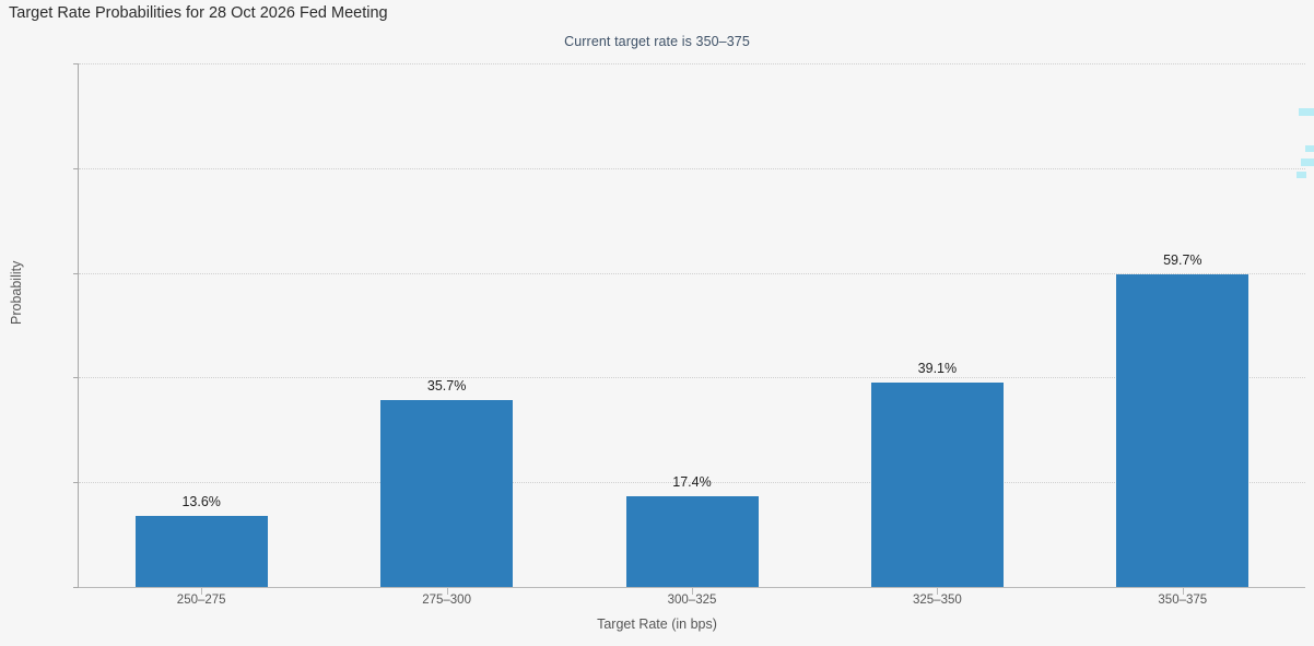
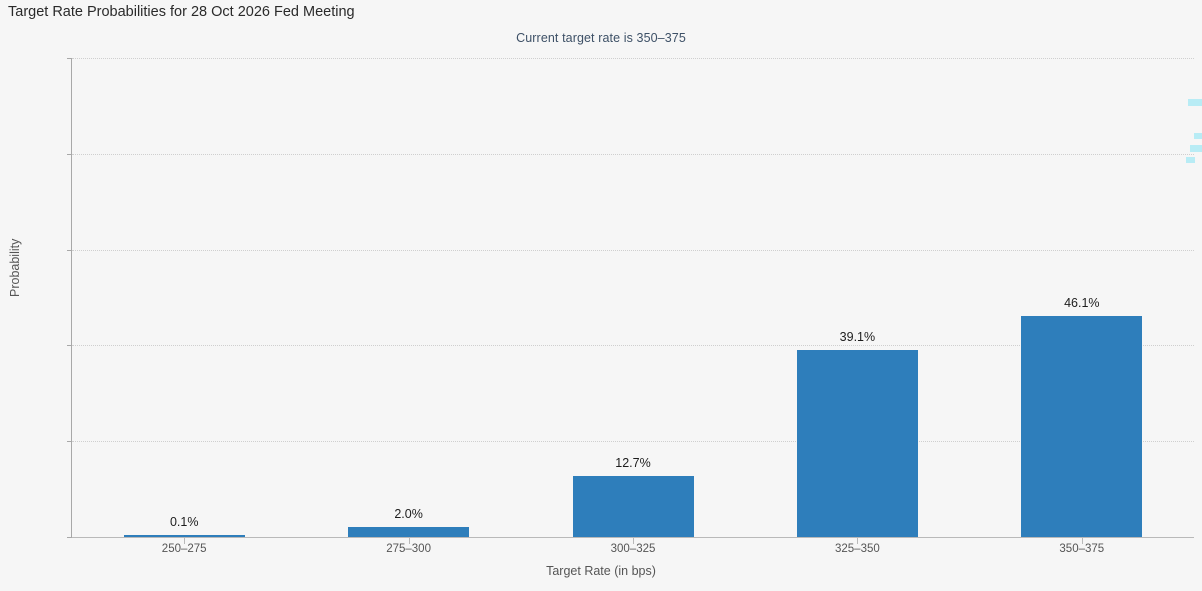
250–275: 13.6% -> 0.1%
275–300: 35.7% -> 2.0%
300–325: 17.4% -> 12.7%
350–375: 59.7% -> 46.1%
